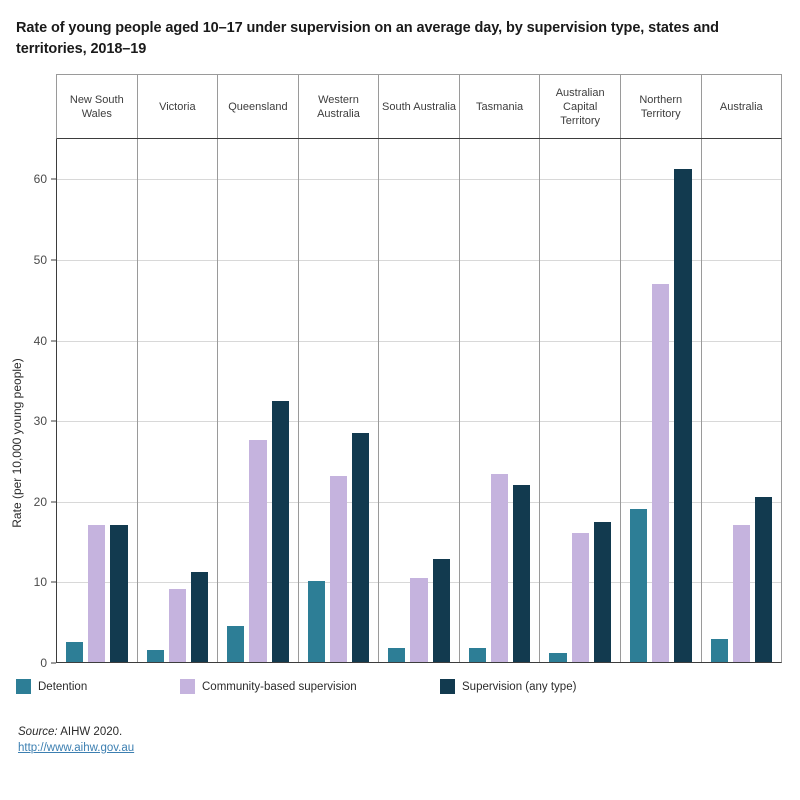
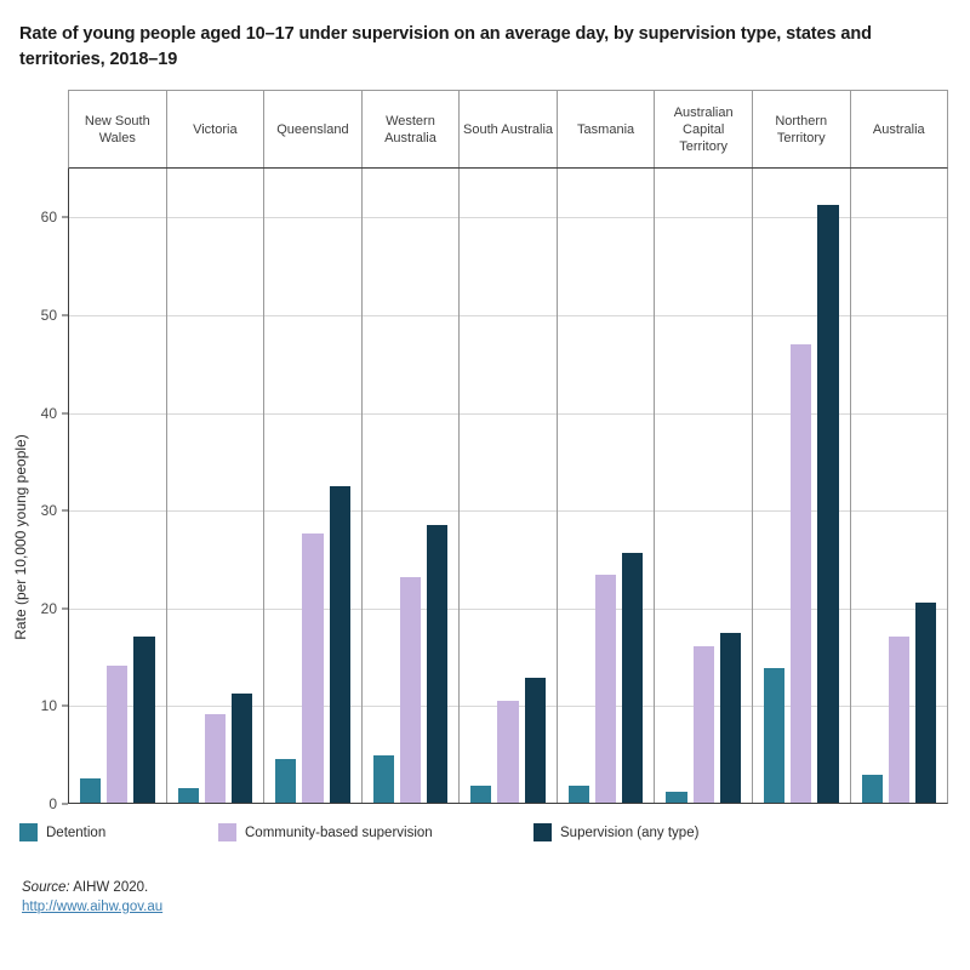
Community-based supervision/New South Wales: 17 -> 14
Detention/Western Australia: 10 -> 5
Supervision (any type)/Tasmania: 22 -> 26
Detention/Northern Territory: 19 -> 14
